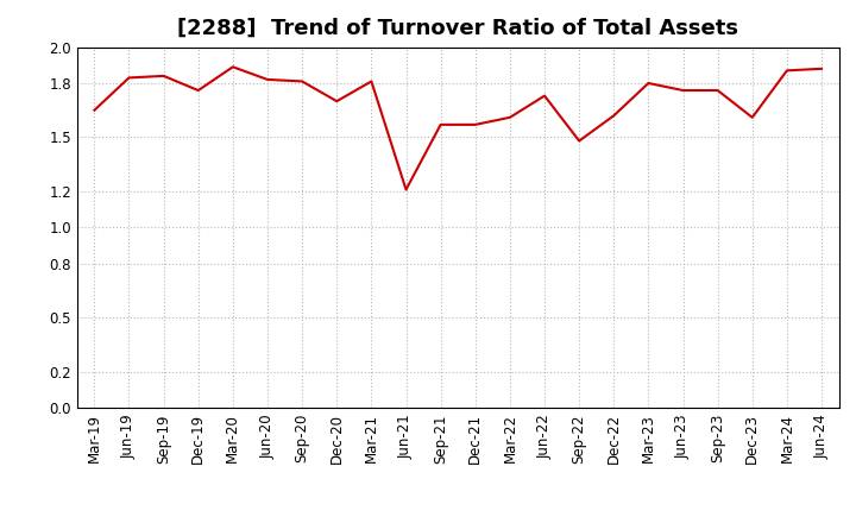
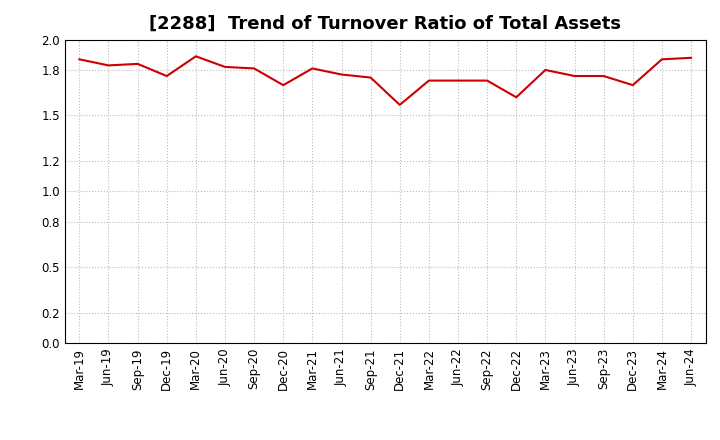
Mar-19: 1.65 -> 1.87
Jun-21: 1.21 -> 1.77
Sep-21: 1.57 -> 1.75
Mar-22: 1.61 -> 1.73
Sep-22: 1.48 -> 1.73
Dec-23: 1.61 -> 1.70
